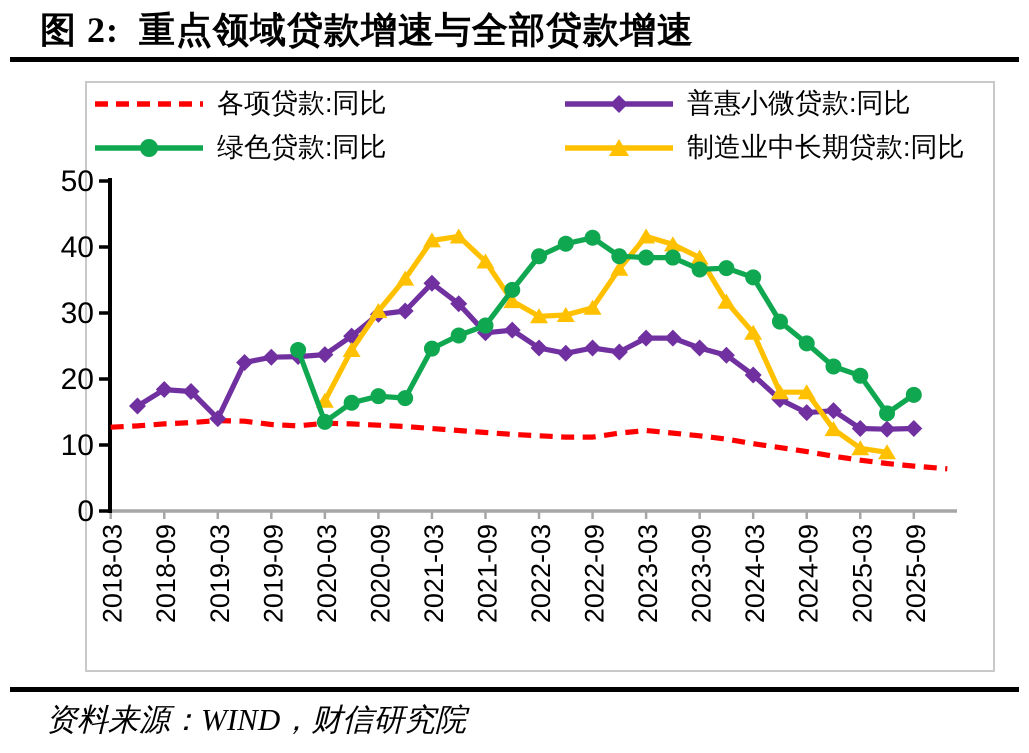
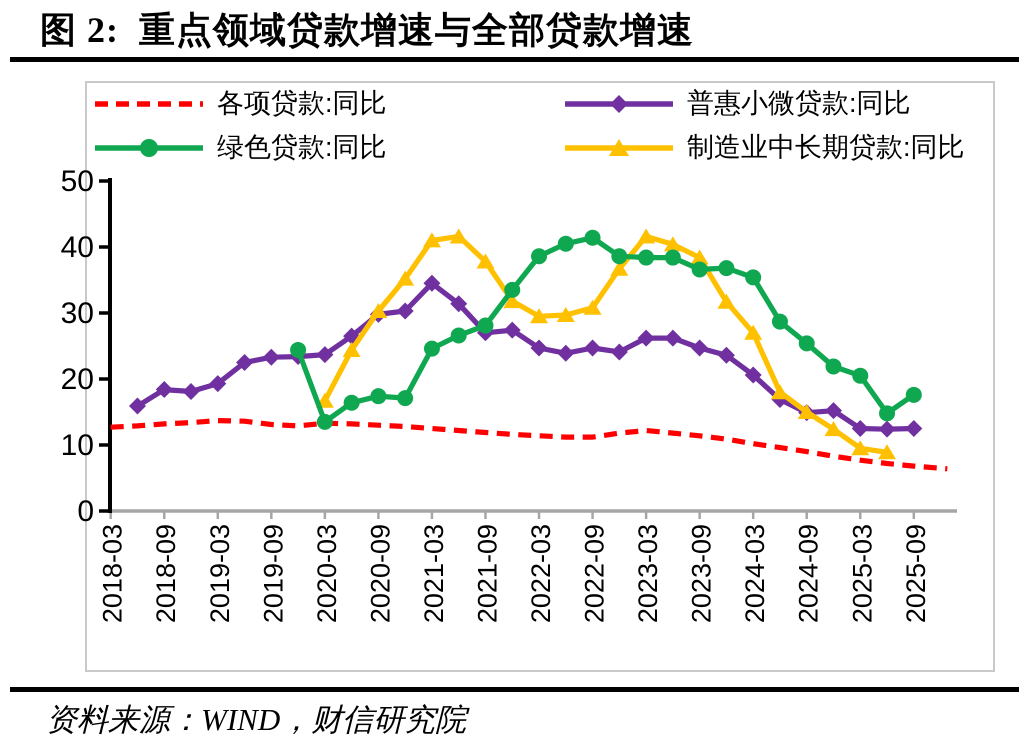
普惠小微贷款:同比/2019-03: 14 -> 19
制造业中长期贷款:同比/2024-09: 18 -> 15
